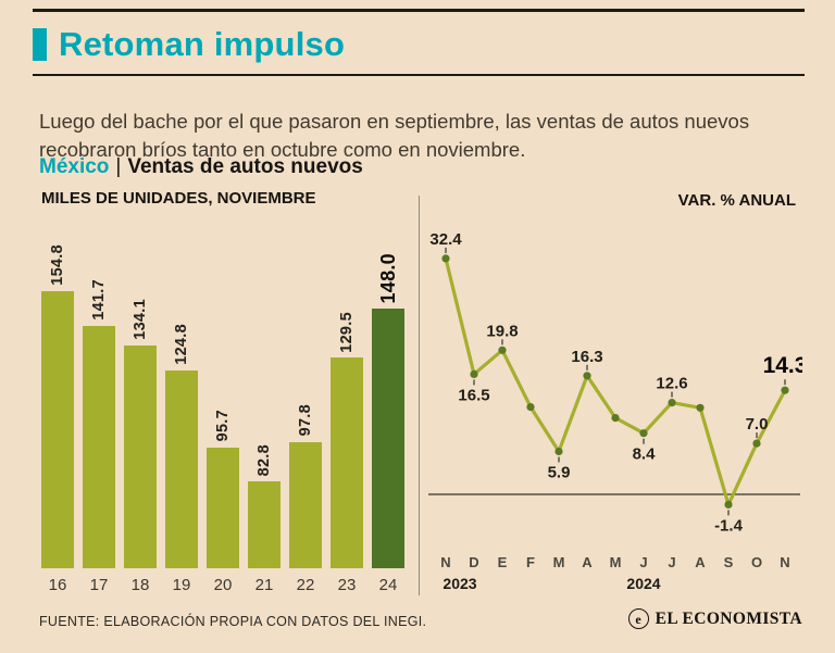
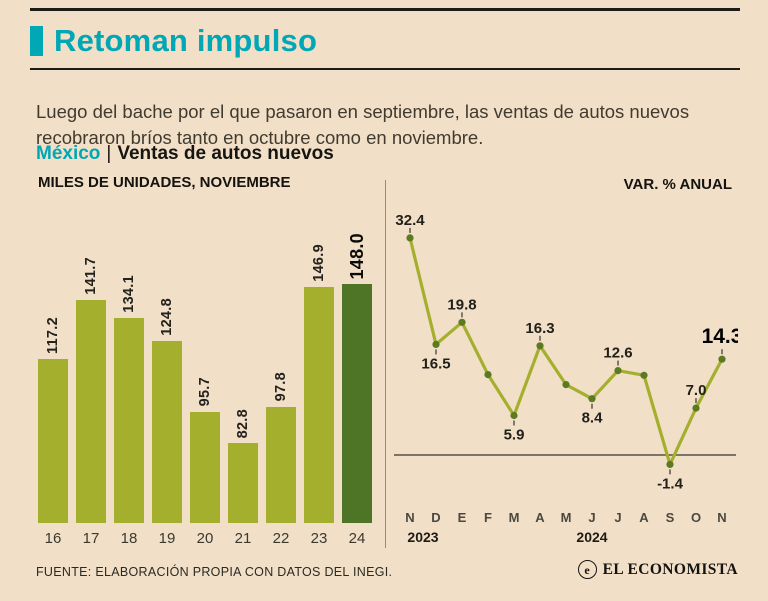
MILES DE UNIDADES, NOVIEMBRE/16: 154.8 -> 117.2
MILES DE UNIDADES, NOVIEMBRE/23: 129.5 -> 146.9
